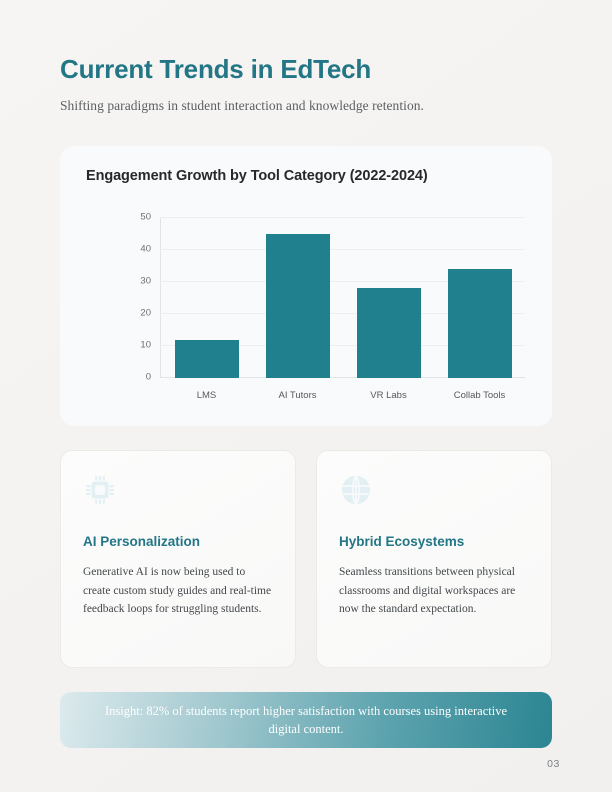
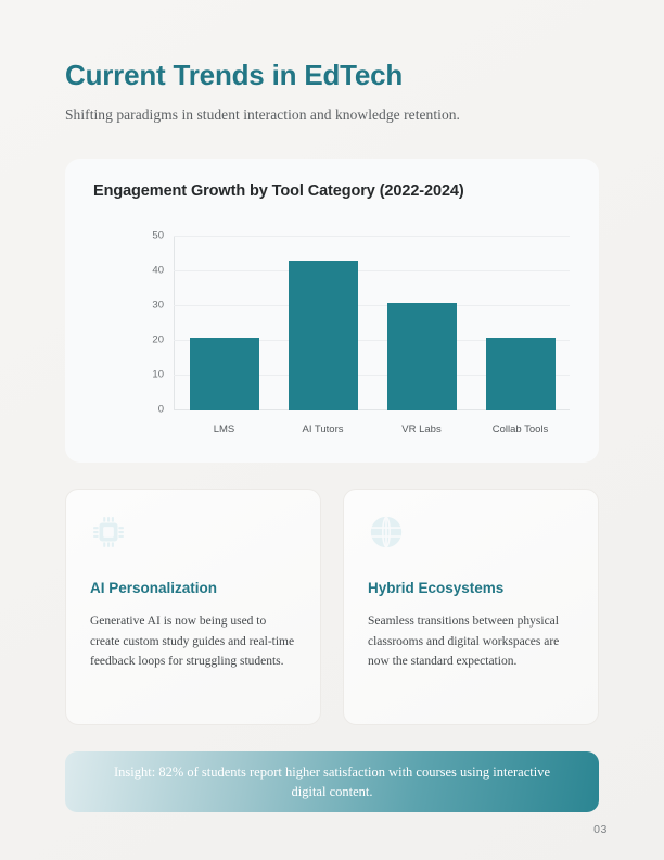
LMS: 12 -> 21
AI Tutors: 45 -> 43
VR Labs: 28 -> 31
Collab Tools: 34 -> 21
